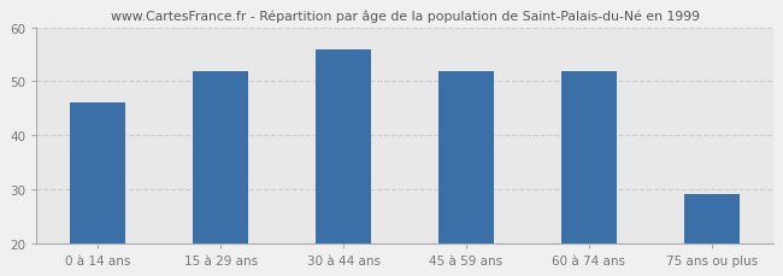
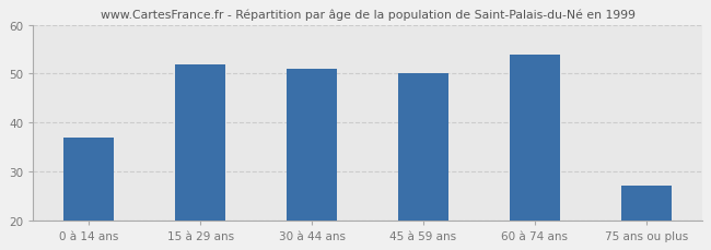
0 à 14 ans: 46 -> 37
30 à 44 ans: 56 -> 51
45 à 59 ans: 52 -> 50
60 à 74 ans: 52 -> 54
75 ans ou plus: 29 -> 27
